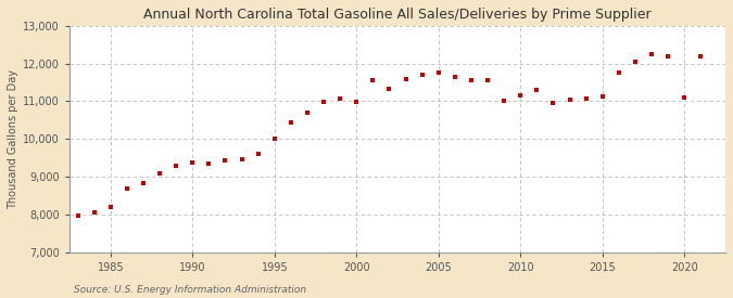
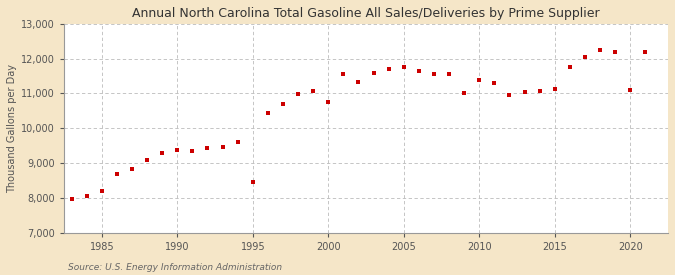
1995: 10,020 -> 8,450
2000: 10,980 -> 10,750
2010: 11,150 -> 11,400
